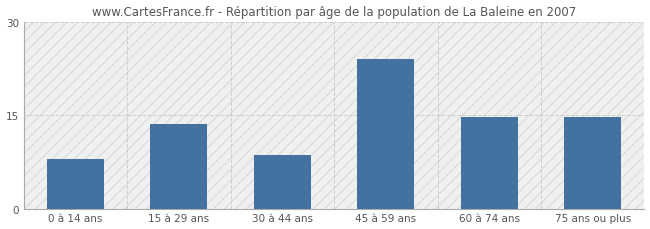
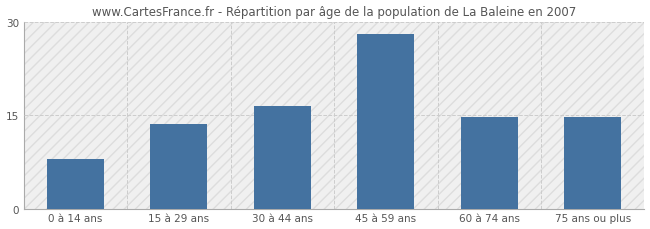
30 à 44 ans: 8.6 -> 16.5
45 à 59 ans: 24.0 -> 28.0
